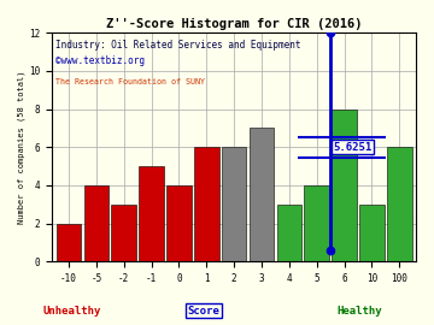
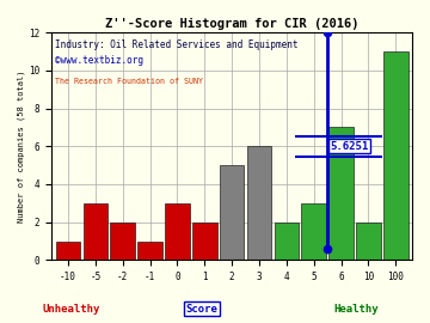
-10: 2 -> 1
-5: 4 -> 3
-2: 3 -> 2
-1: 5 -> 1
0: 4 -> 3
1: 6 -> 2
2: 6 -> 5
3: 7 -> 6
4: 3 -> 2
5: 4 -> 3
6: 8 -> 7
10: 3 -> 2
100: 6 -> 11
